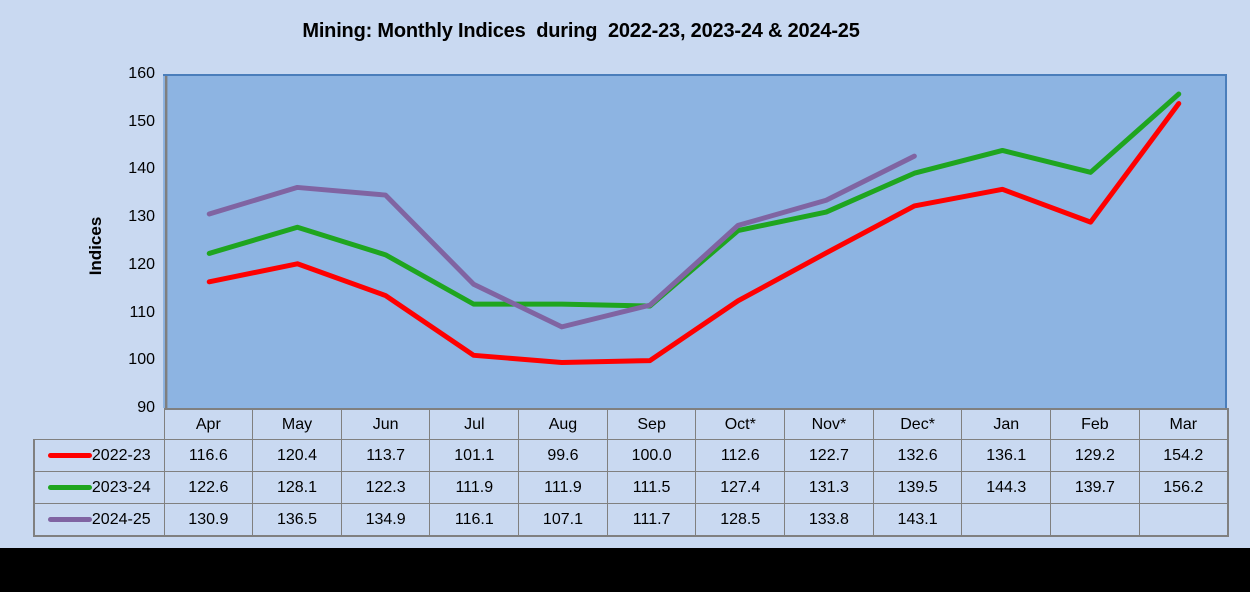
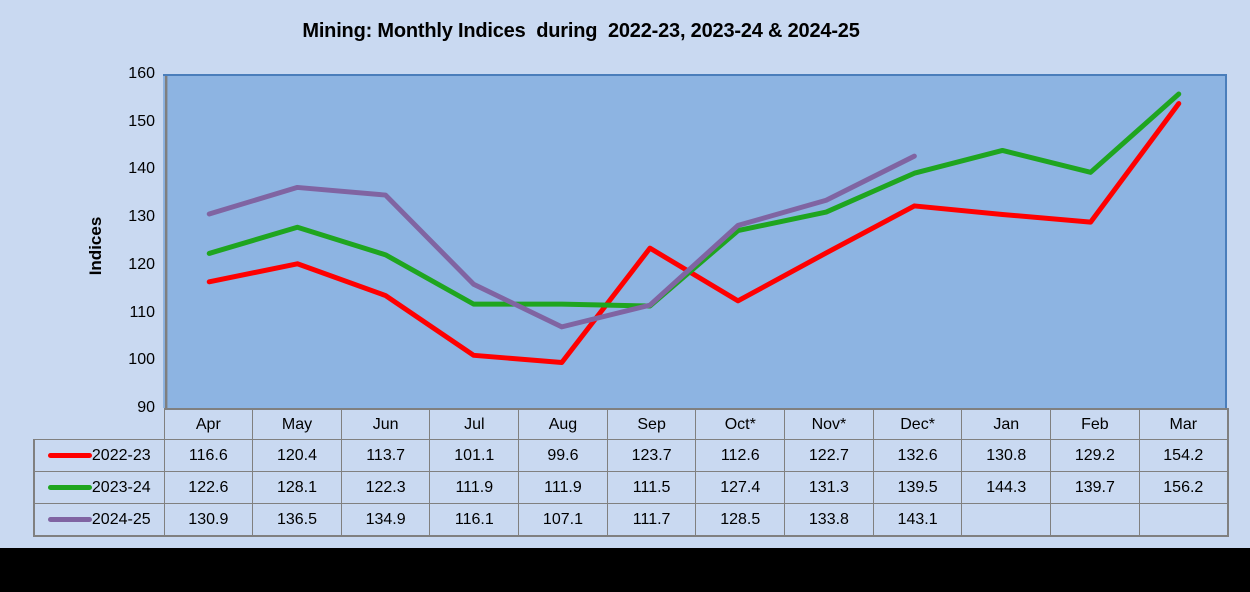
2022-23/Sep: 100.0 -> 123.7
2022-23/Jan: 136.1 -> 130.8
